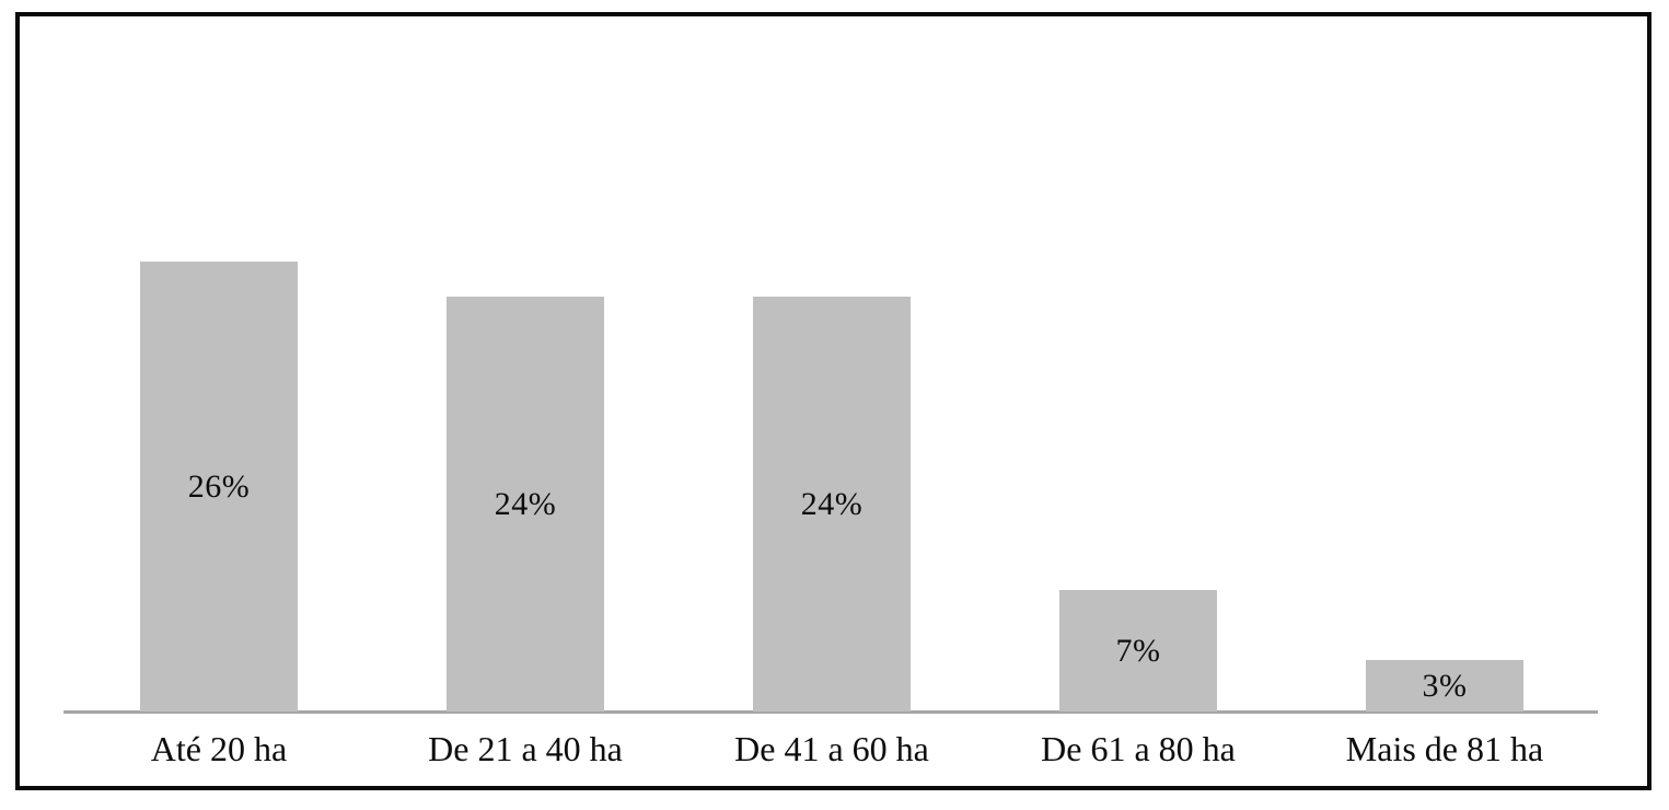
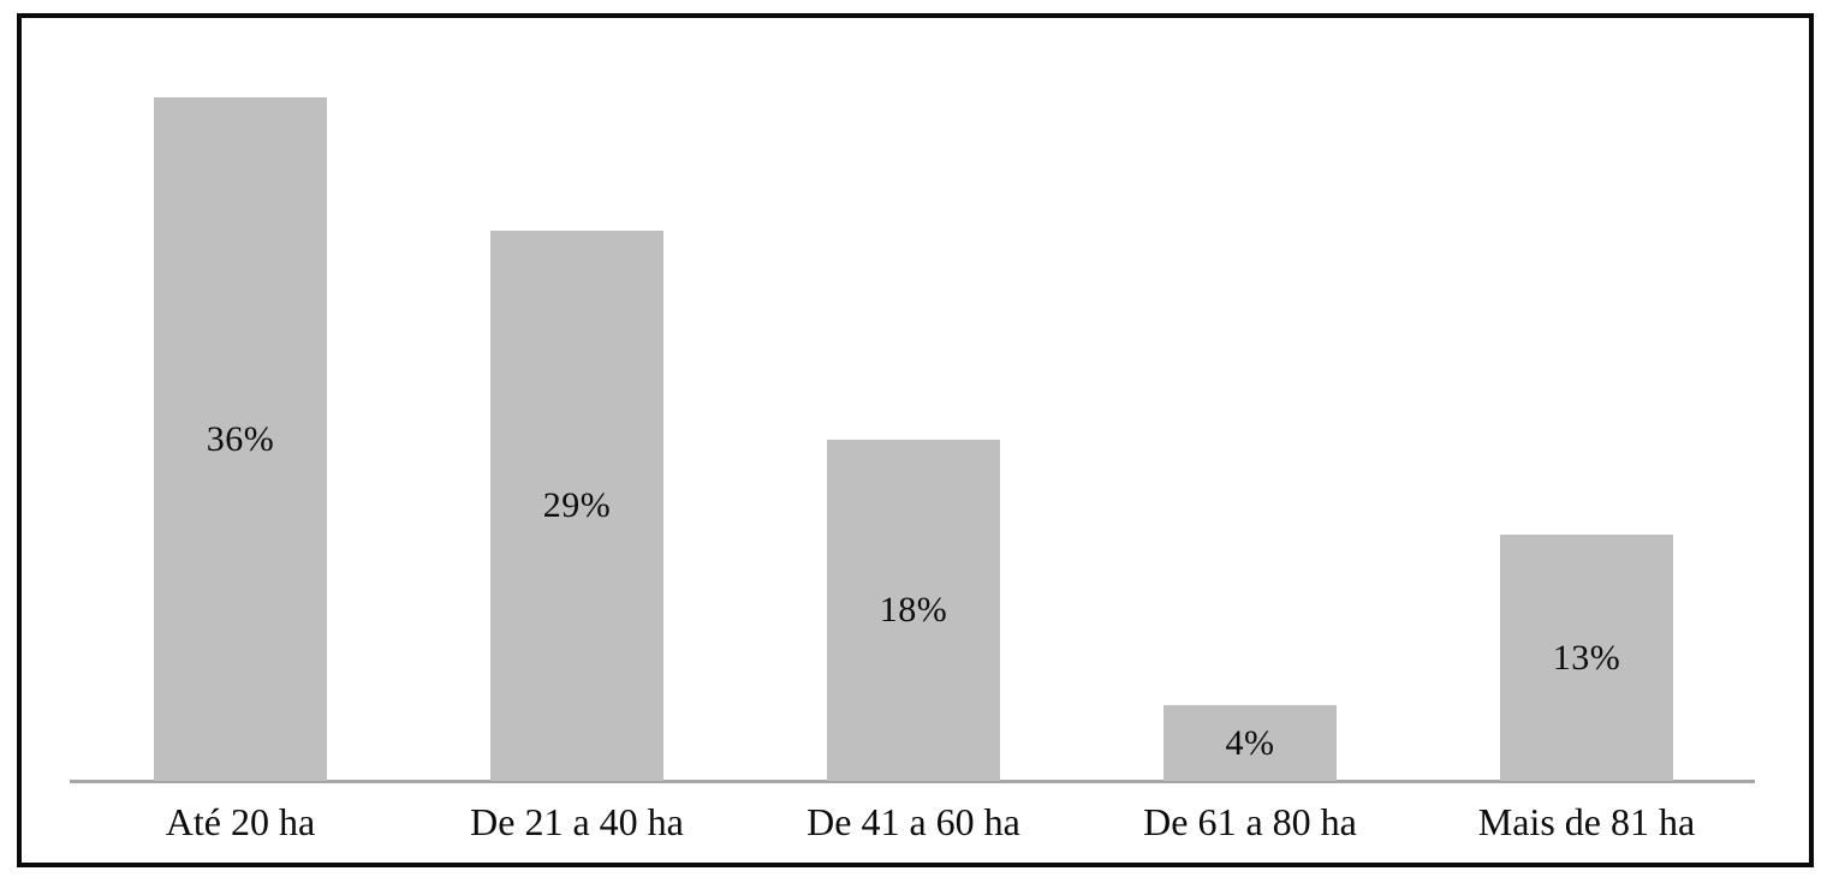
Até 20 ha: 26% -> 36%
De 21 a 40 ha: 24% -> 29%
De 41 a 60 ha: 24% -> 18%
De 61 a 80 ha: 7% -> 4%
Mais de 81 ha: 3% -> 13%
